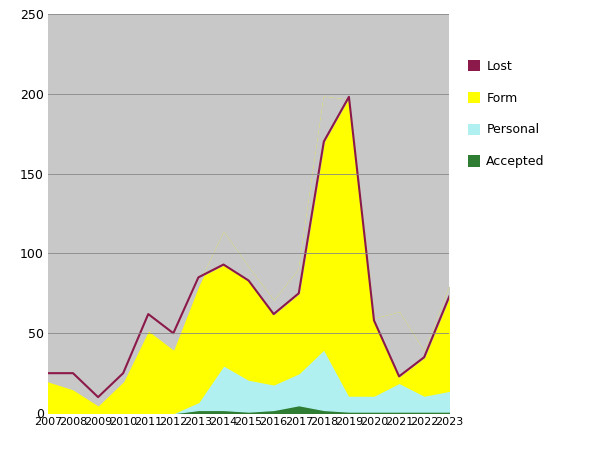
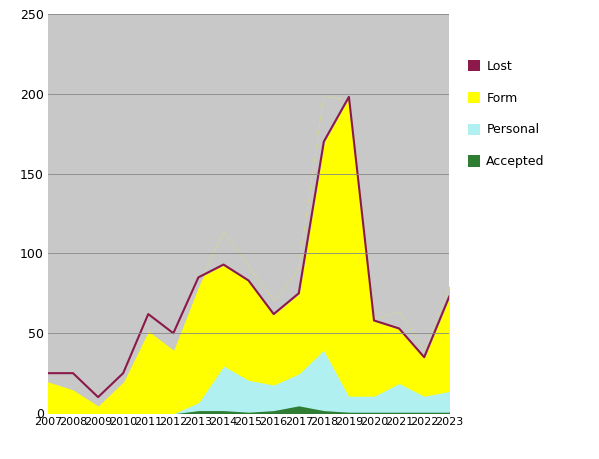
Lost/2021: 23 -> 53
